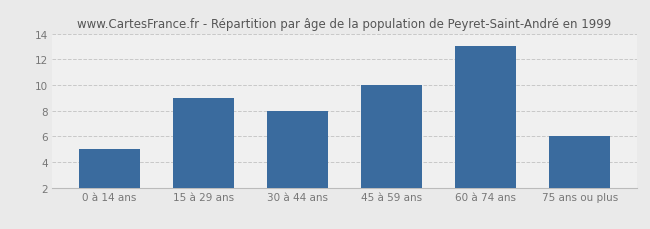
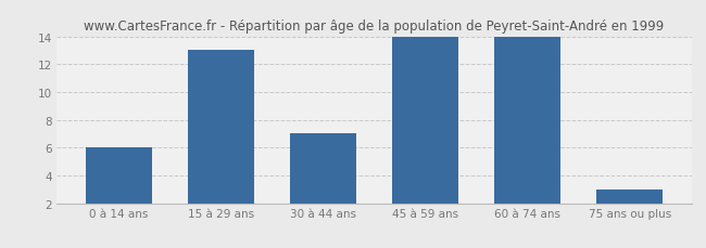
0 à 14 ans: 5 -> 6
15 à 29 ans: 9 -> 13
30 à 44 ans: 8 -> 7
45 à 59 ans: 10 -> 14
60 à 74 ans: 13 -> 14
75 ans ou plus: 6 -> 3
